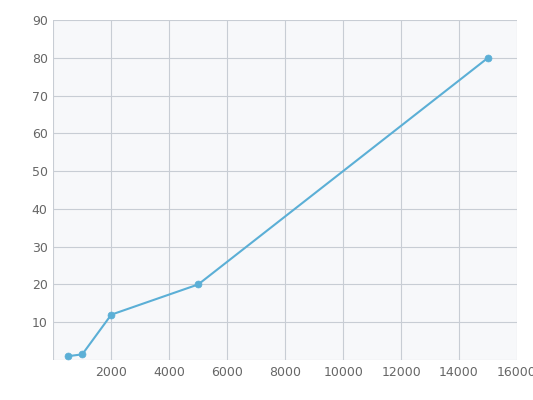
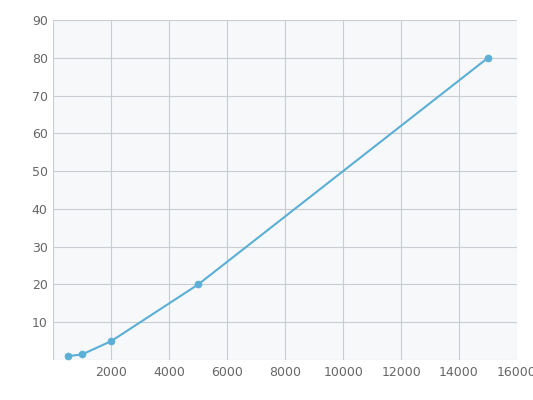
2000: 12.0 -> 5.0
